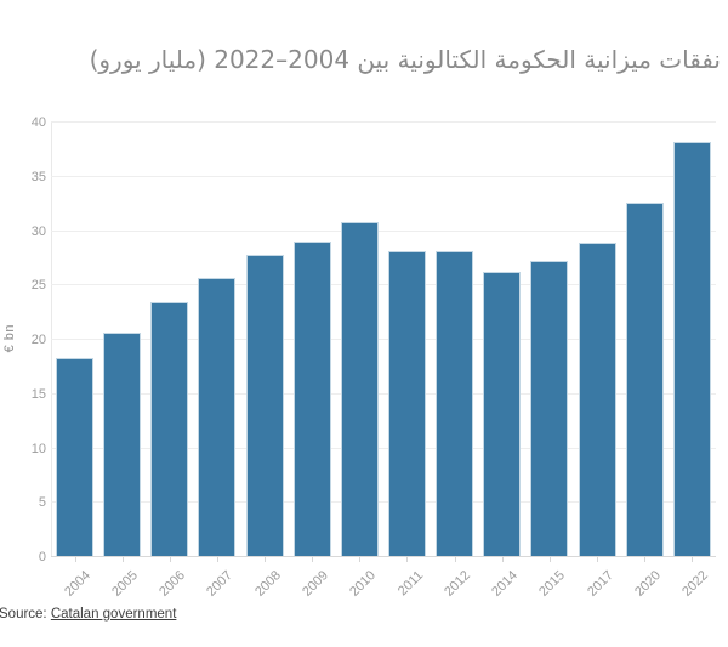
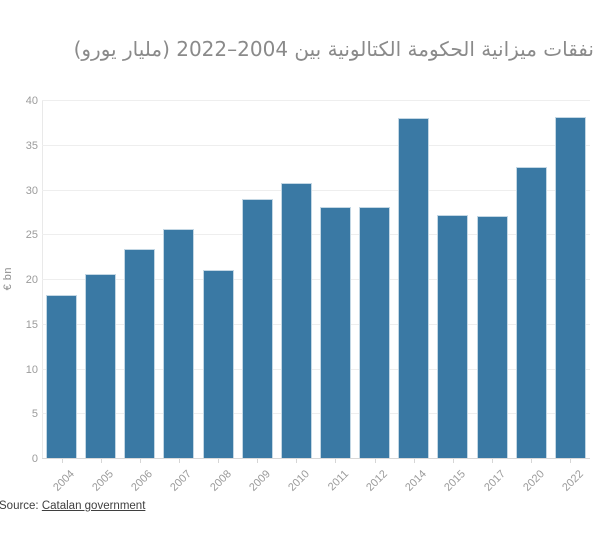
2008: 28 -> 21
2014: 26 -> 38
2017: 29 -> 27
